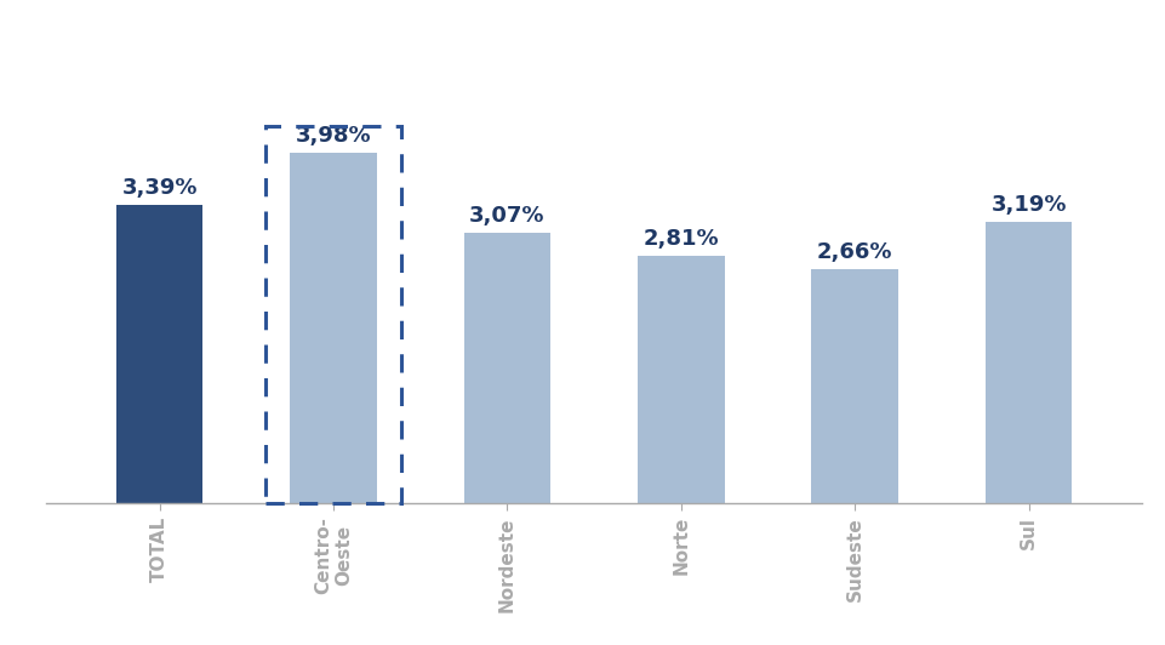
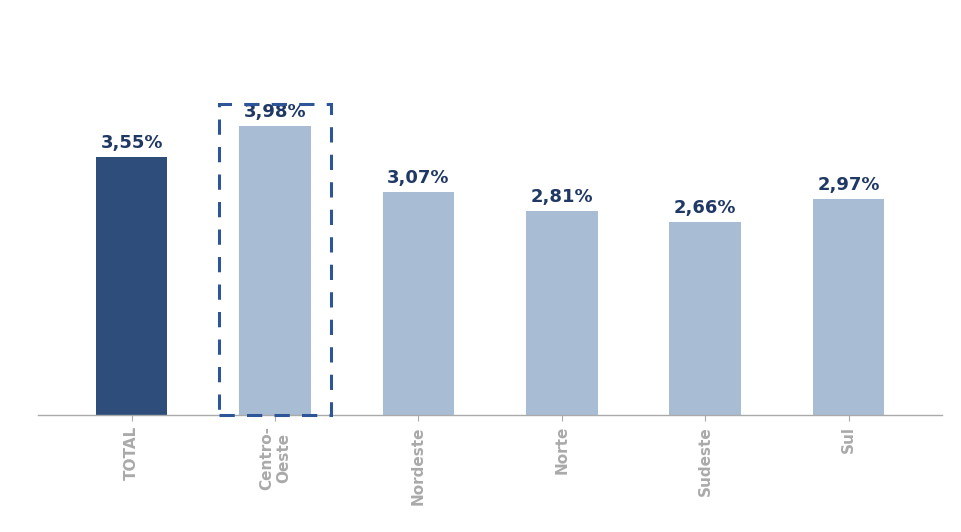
TOTAL: 3,39% -> 3,55%
Sul: 3,19% -> 2,97%
